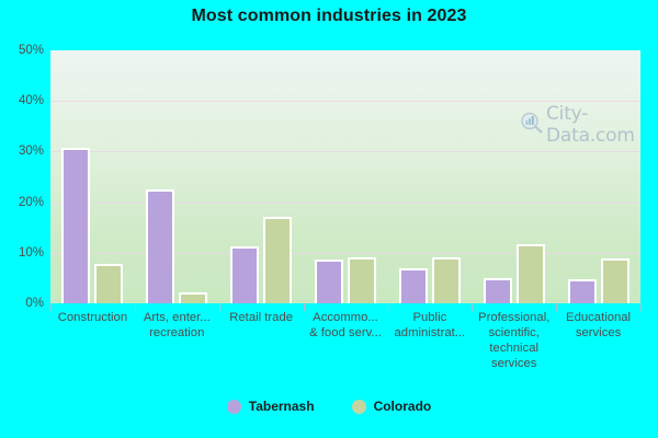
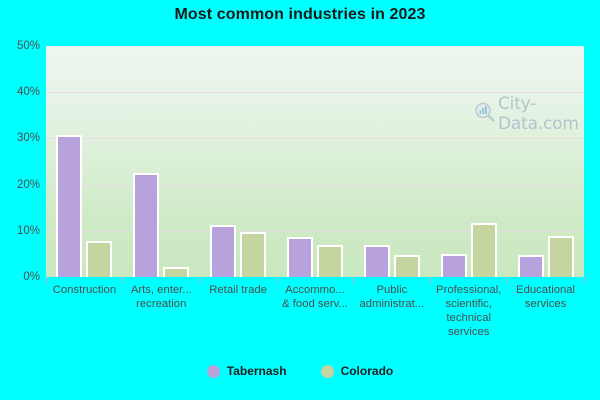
Colorado/Retail trade: 17% -> 10%
Colorado/Accommo... & food serv...: 9% -> 7%
Colorado/Public administrat...: 9% -> 5%
